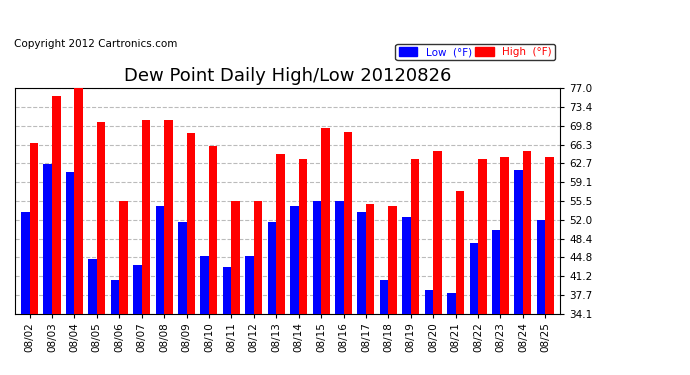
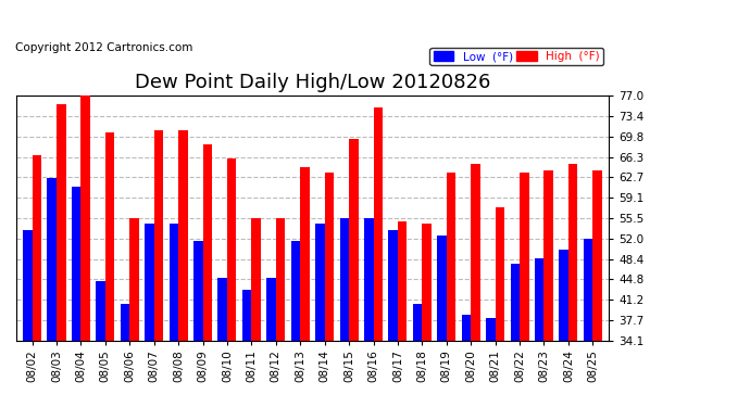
Low (°F)/08/07: 43.4 -> 54.5
High (°F)/08/16: 68.6 -> 75.0
Low (°F)/08/23: 50.0 -> 48.5
Low (°F)/08/24: 61.4 -> 50.0
